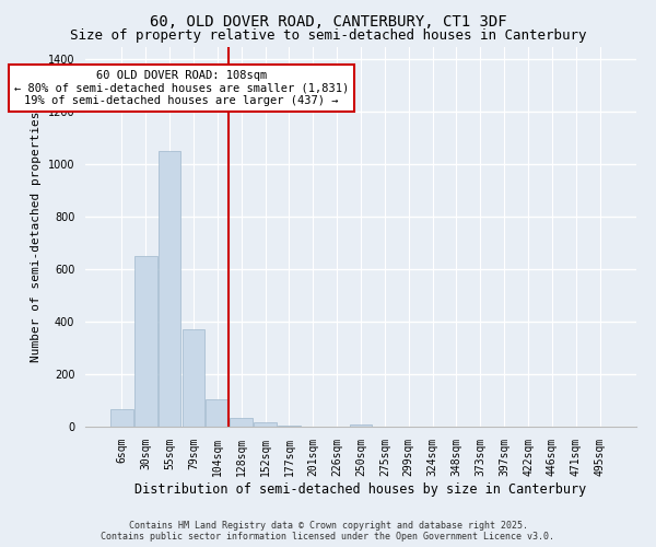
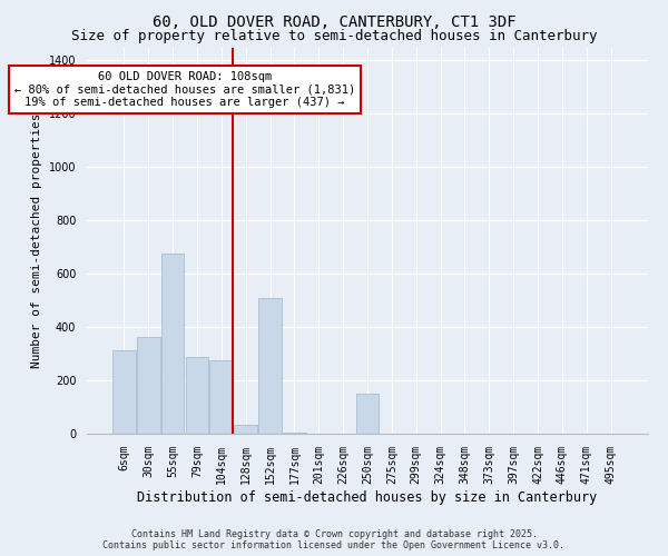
6sqm: 65 -> 315
30sqm: 650 -> 365
55sqm: 1050 -> 675
79sqm: 370 -> 290
104sqm: 105 -> 275
152sqm: 15 -> 510
250sqm: 10 -> 150
